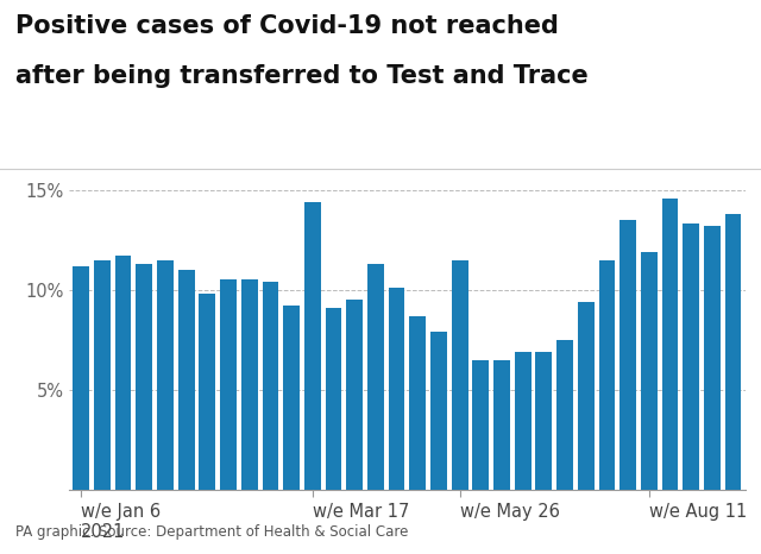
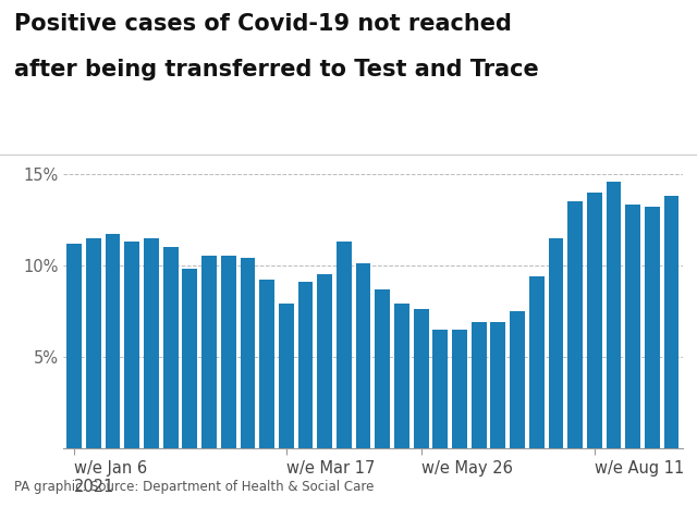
w/e Mar 17: 14.4% -> 7.9%
w/e May 26: 11.5% -> 7.6%
w/e Aug 11: 11.9% -> 14.0%
